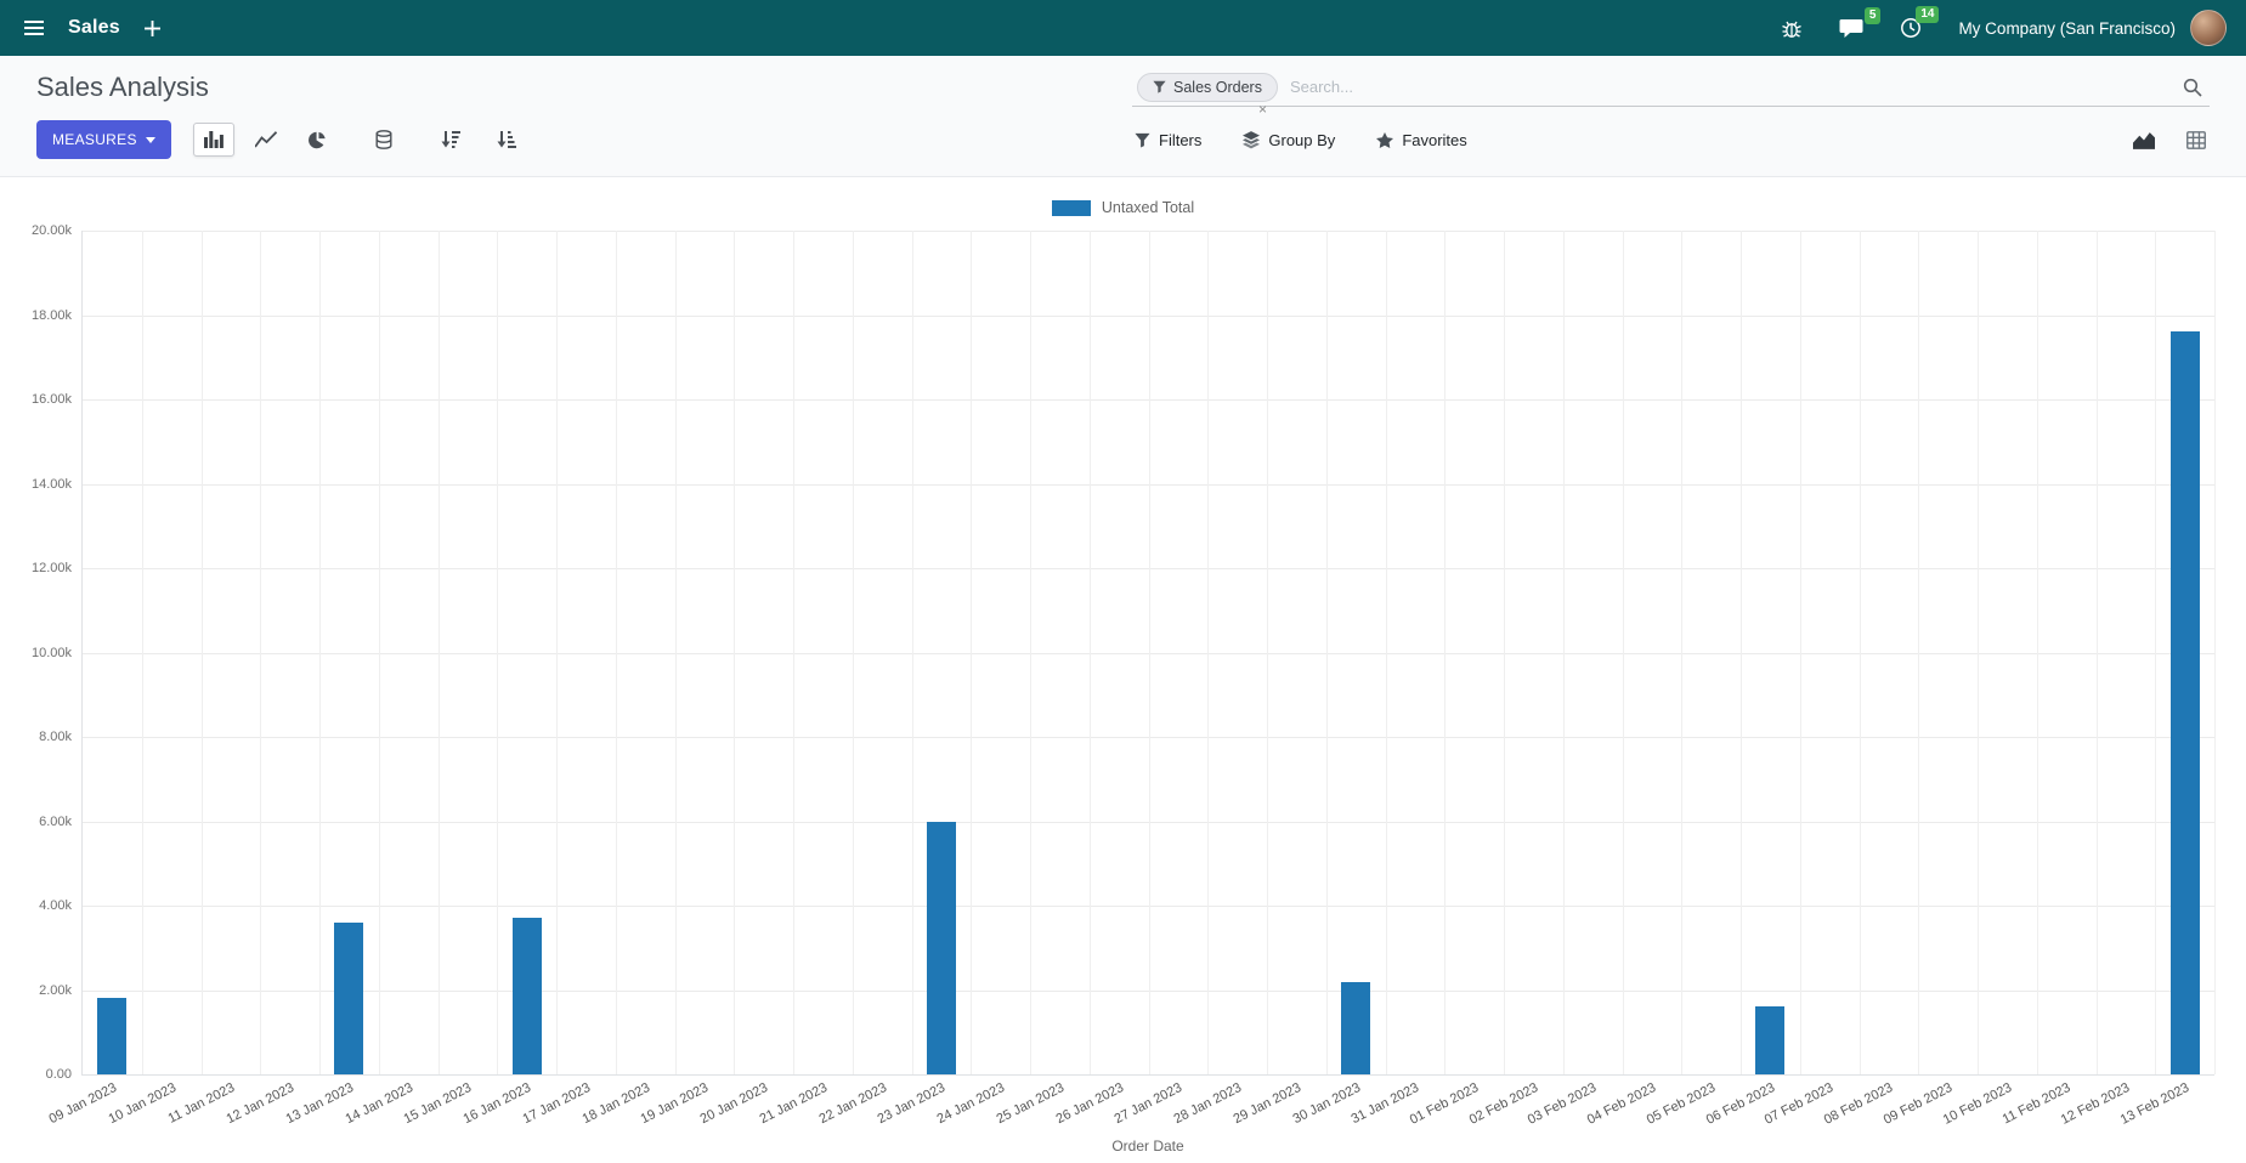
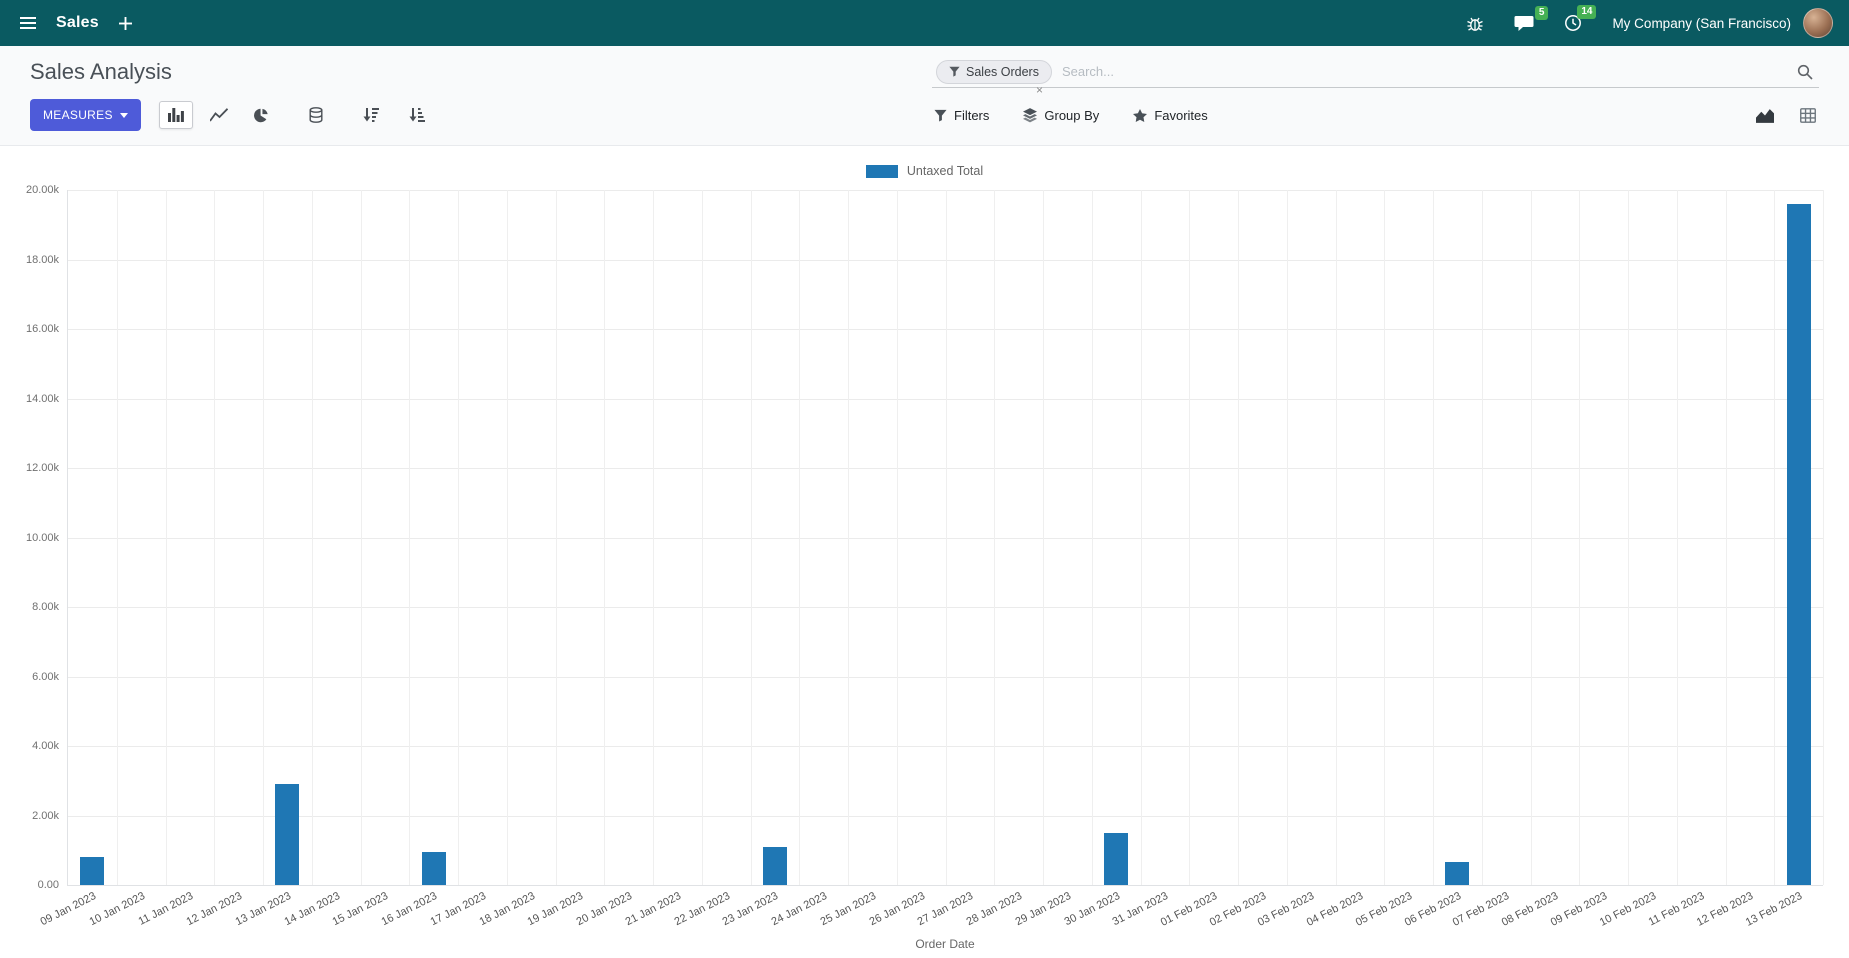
09 Jan 2023: 1.8k -> 0.8k
13 Jan 2023: 3.6k -> 2.9k
16 Jan 2023: 3.7k -> 1.0k
23 Jan 2023: 6.0k -> 1.1k
30 Jan 2023: 2.2k -> 1.5k
06 Feb 2023: 1.6k -> 0.6k
13 Feb 2023: 17.6k -> 19.6k
